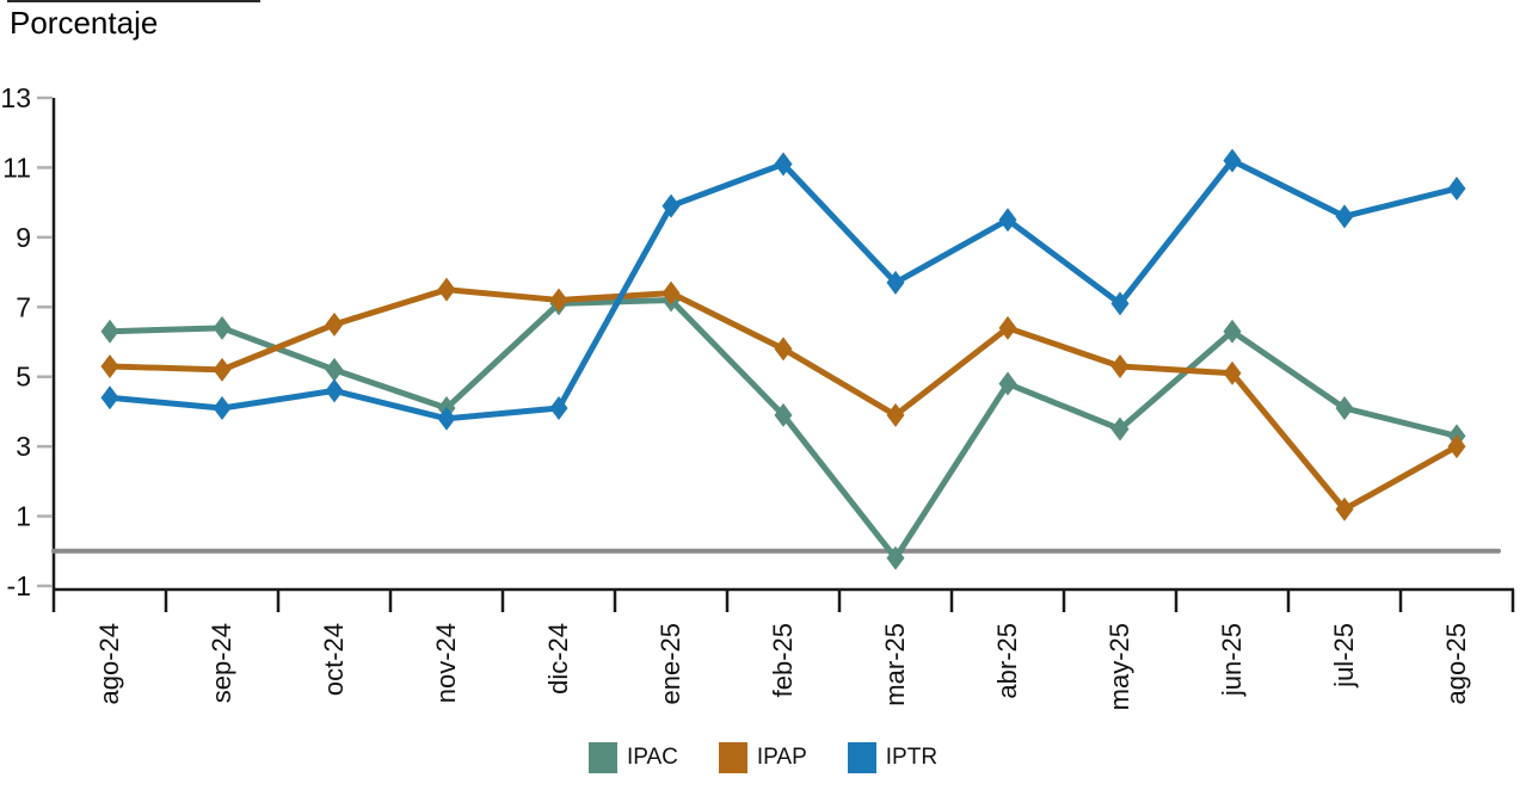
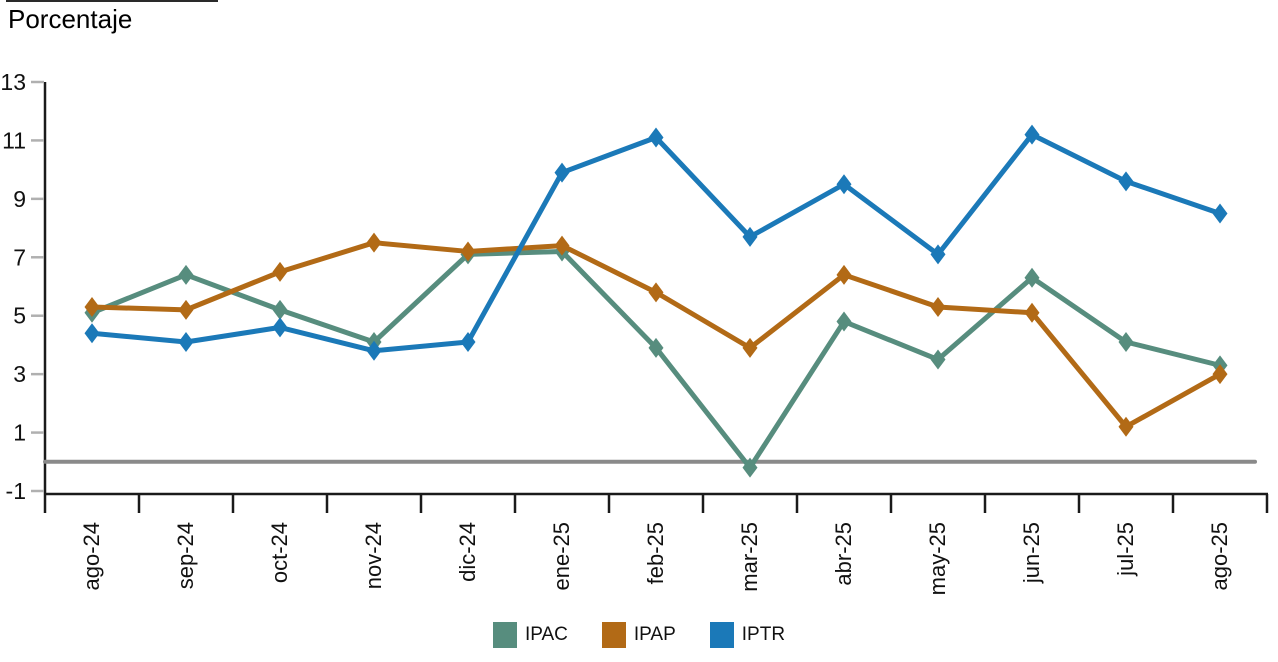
IPAC/ago-24: 6.3 -> 5.1
IPTR/ago-25: 10.4 -> 8.5
